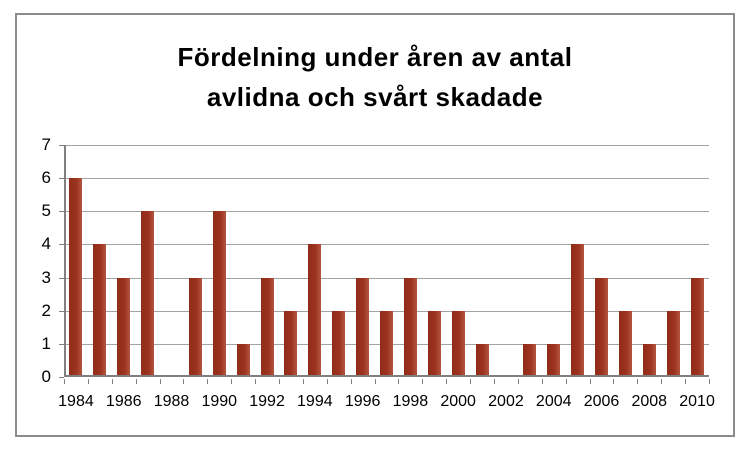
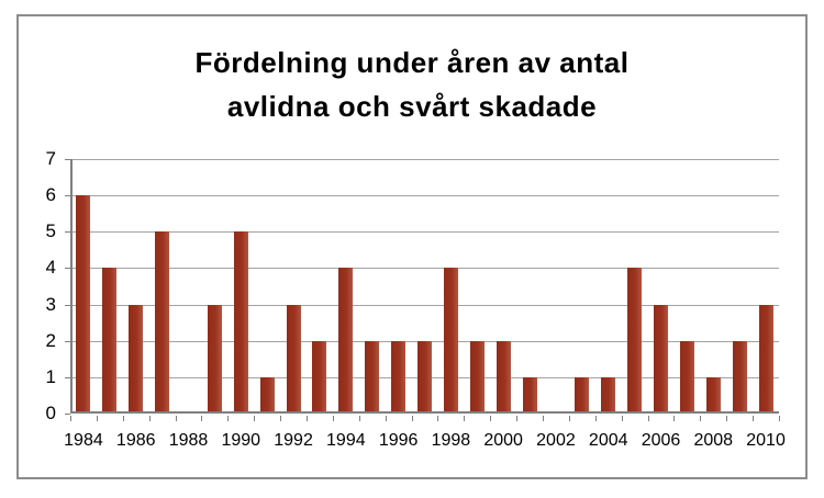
1996: 3 -> 2
1998: 3 -> 4
